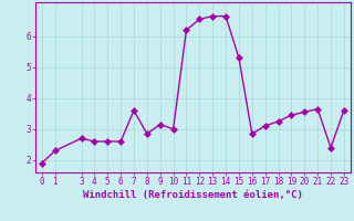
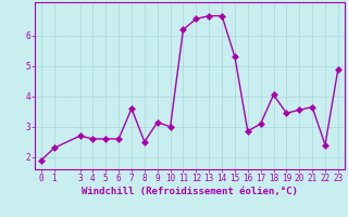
8: 2.85 -> 2.50
18: 3.25 -> 4.05
23: 3.60 -> 4.90
